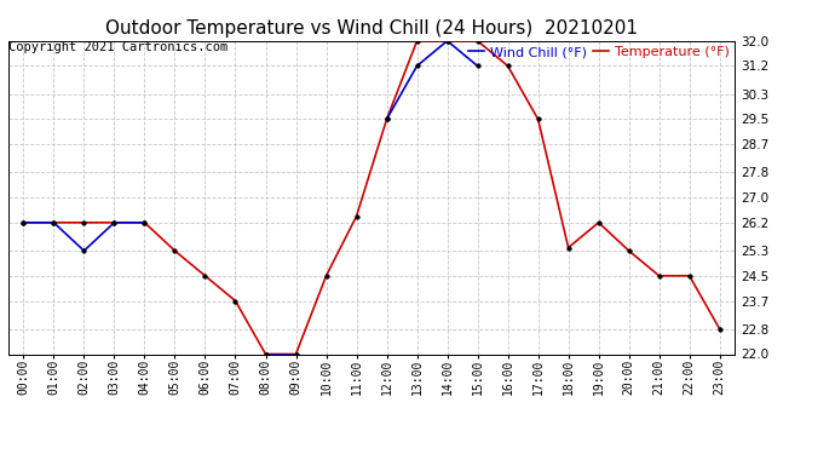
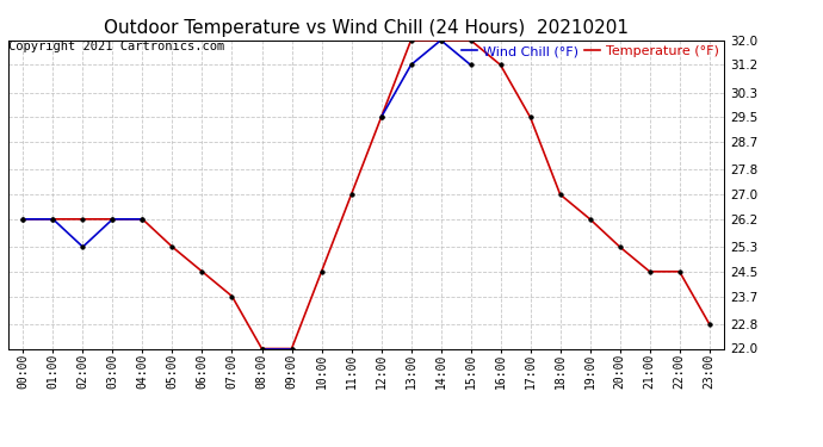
Temperature (°F)/11:00: 26.4 -> 27.0
Temperature (°F)/18:00: 25.4 -> 27.0
